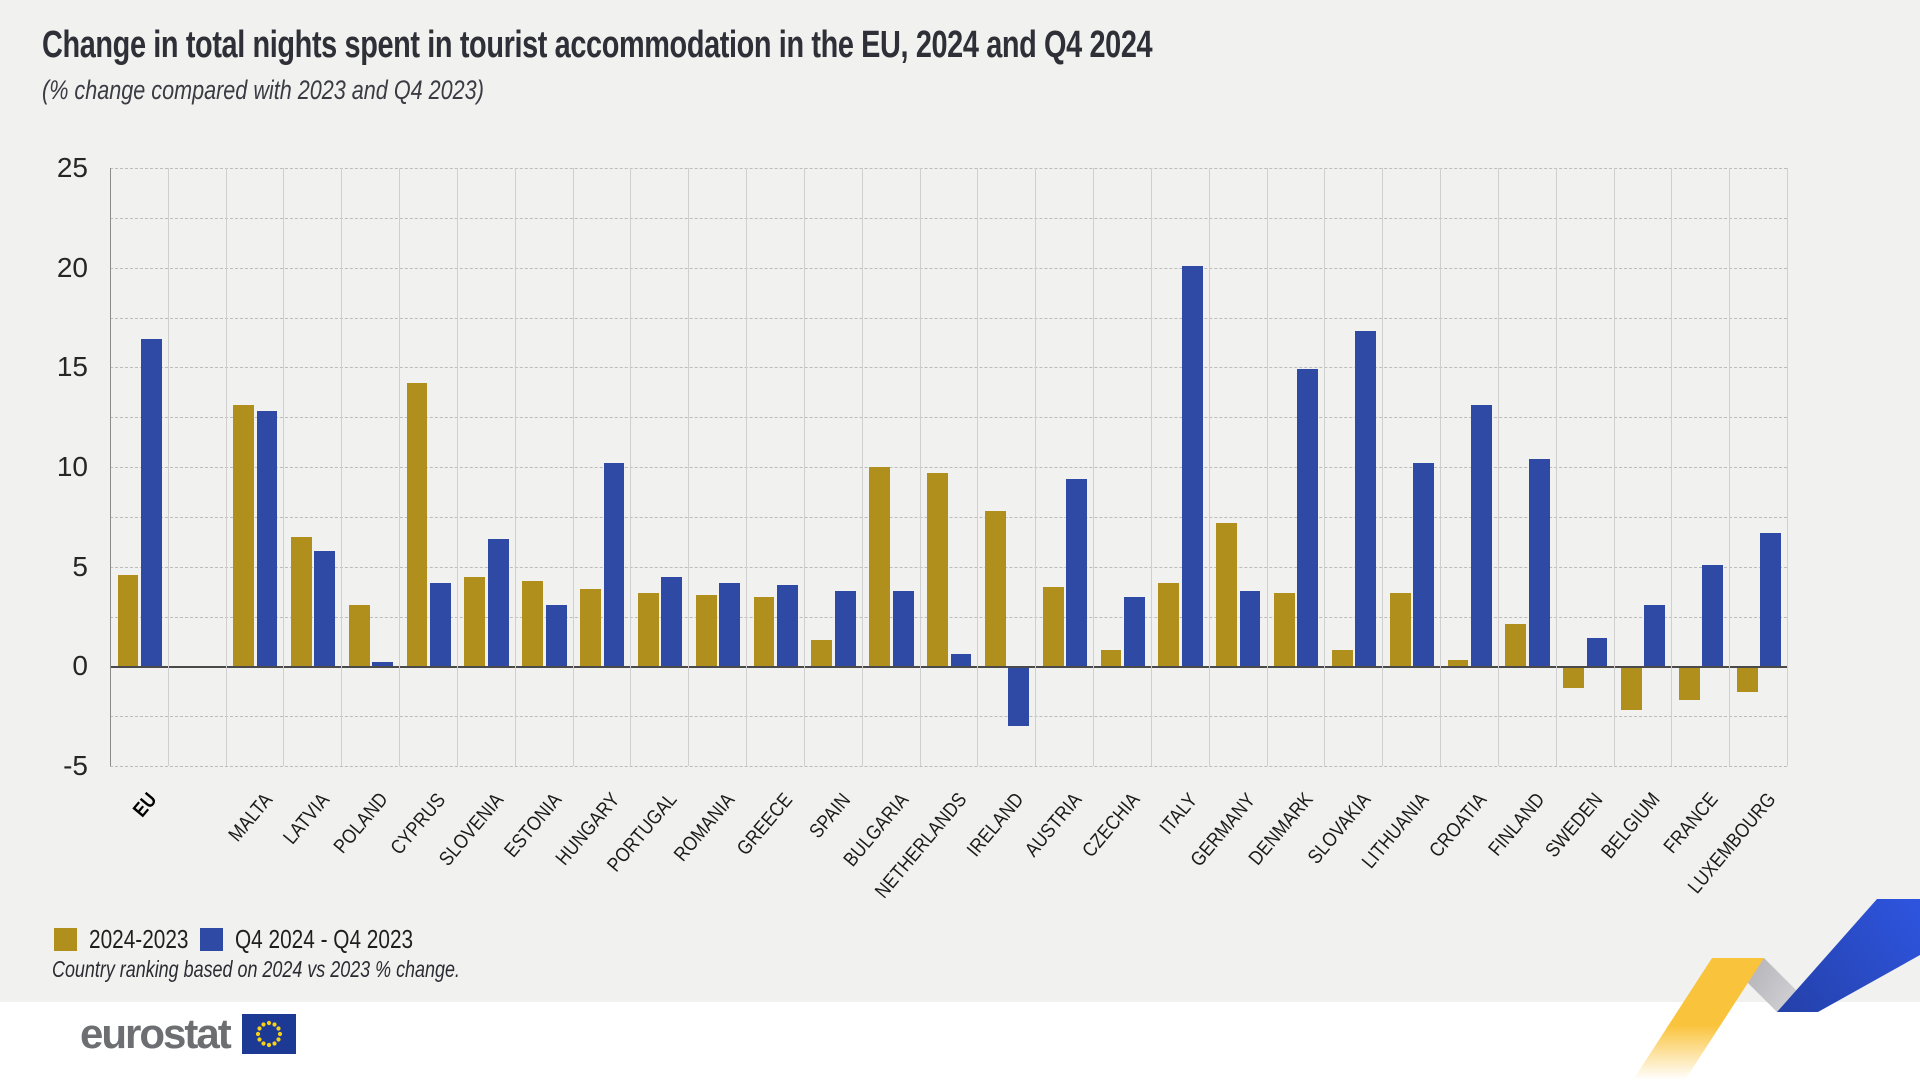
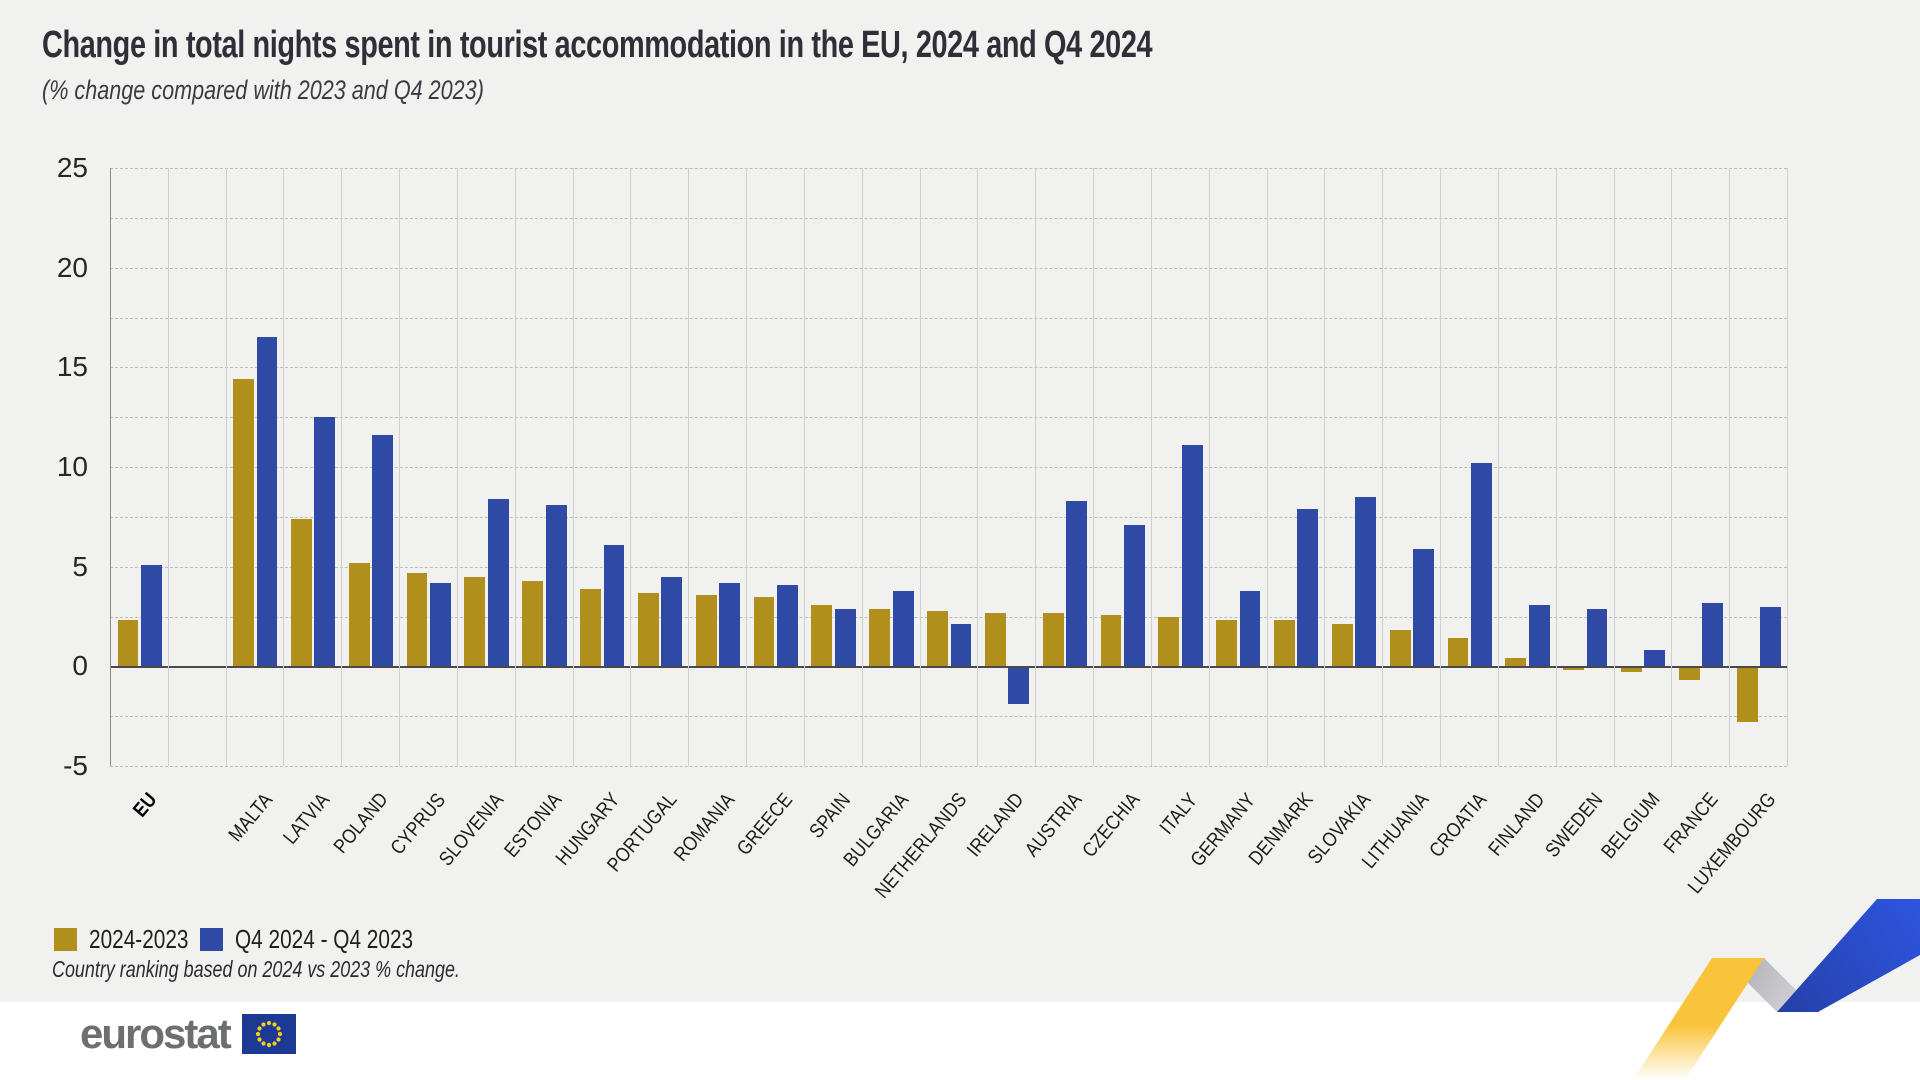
2024-2023/EU: 4.6 -> 2.3
Q4 2024 - Q4 2023/EU: 16.4 -> 5.1
2024-2023/MALTA: 13.1 -> 14.4
Q4 2024 - Q4 2023/MALTA: 12.8 -> 16.5
2024-2023/LATVIA: 6.5 -> 7.4
Q4 2024 - Q4 2023/LATVIA: 5.8 -> 12.5
2024-2023/POLAND: 3.1 -> 5.2
Q4 2024 - Q4 2023/POLAND: 0.2 -> 11.6
2024-2023/CYPRUS: 14.2 -> 4.7
Q4 2024 - Q4 2023/SLOVENIA: 6.4 -> 8.4
Q4 2024 - Q4 2023/ESTONIA: 3.1 -> 8.1
Q4 2024 - Q4 2023/HUNGARY: 10.2 -> 6.1
2024-2023/SPAIN: 1.3 -> 3.1
Q4 2024 - Q4 2023/SPAIN: 3.8 -> 2.9
2024-2023/BULGARIA: 10.0 -> 2.9
2024-2023/NETHERLANDS: 9.7 -> 2.8
Q4 2024 - Q4 2023/NETHERLANDS: 0.6 -> 2.1
2024-2023/IRELAND: 7.8 -> 2.7
Q4 2024 - Q4 2023/IRELAND: -2.9 -> -1.8
2024-2023/AUSTRIA: 4.0 -> 2.7
Q4 2024 - Q4 2023/AUSTRIA: 9.4 -> 8.3
2024-2023/CZECHIA: 0.8 -> 2.6
Q4 2024 - Q4 2023/CZECHIA: 3.5 -> 7.1
2024-2023/ITALY: 4.2 -> 2.5
Q4 2024 - Q4 2023/ITALY: 20.1 -> 11.1
2024-2023/GERMANY: 7.2 -> 2.3
2024-2023/DENMARK: 3.7 -> 2.3
Q4 2024 - Q4 2023/DENMARK: 14.9 -> 7.9
2024-2023/SLOVAKIA: 0.8 -> 2.1
Q4 2024 - Q4 2023/SLOVAKIA: 16.8 -> 8.5
2024-2023/LITHUANIA: 3.7 -> 1.8
Q4 2024 - Q4 2023/LITHUANIA: 10.2 -> 5.9
2024-2023/CROATIA: 0.3 -> 1.4
Q4 2024 - Q4 2023/CROATIA: 13.1 -> 10.2
2024-2023/FINLAND: 2.1 -> 0.4
Q4 2024 - Q4 2023/FINLAND: 10.4 -> 3.1
2024-2023/SWEDEN: -1.0 -> -0.1
Q4 2024 - Q4 2023/SWEDEN: 1.4 -> 2.9
2024-2023/BELGIUM: -2.1 -> -0.2
Q4 2024 - Q4 2023/BELGIUM: 3.1 -> 0.8
2024-2023/FRANCE: -1.6 -> -0.6
Q4 2024 - Q4 2023/FRANCE: 5.1 -> 3.2
2024-2023/LUXEMBOURG: -1.2 -> -2.7
Q4 2024 - Q4 2023/LUXEMBOURG: 6.7 -> 3.0
